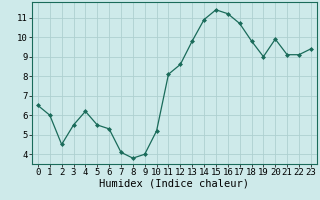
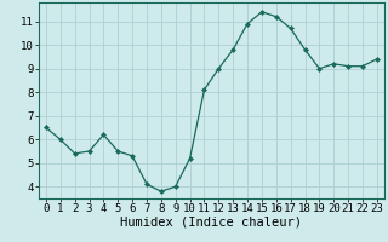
2: 4.5 -> 5.4
12: 8.6 -> 9.0
20: 9.9 -> 9.2
